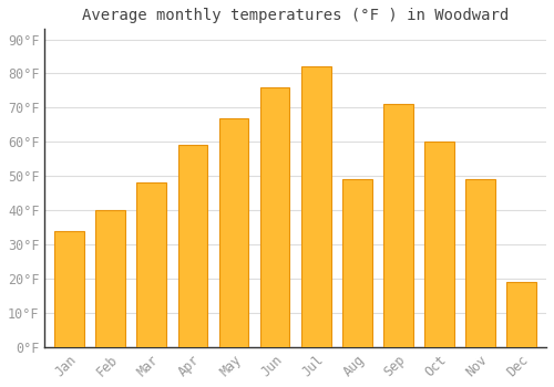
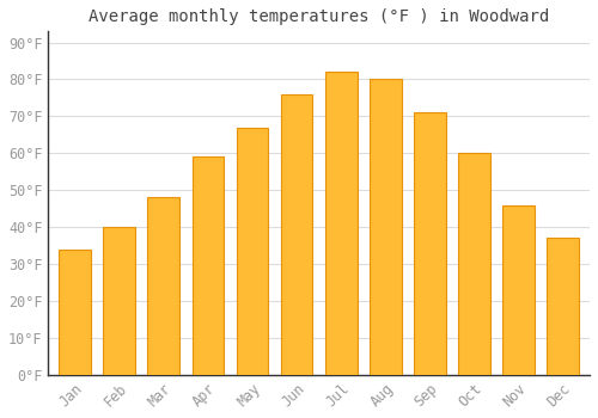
Aug: 49°F -> 80°F
Nov: 49°F -> 46°F
Dec: 19°F -> 37°F
